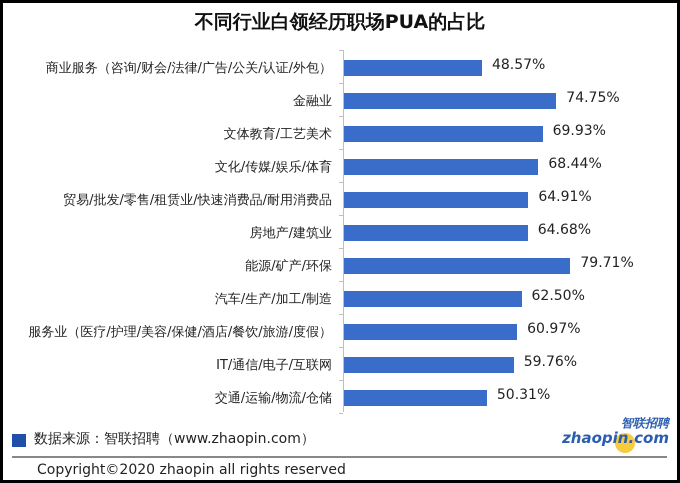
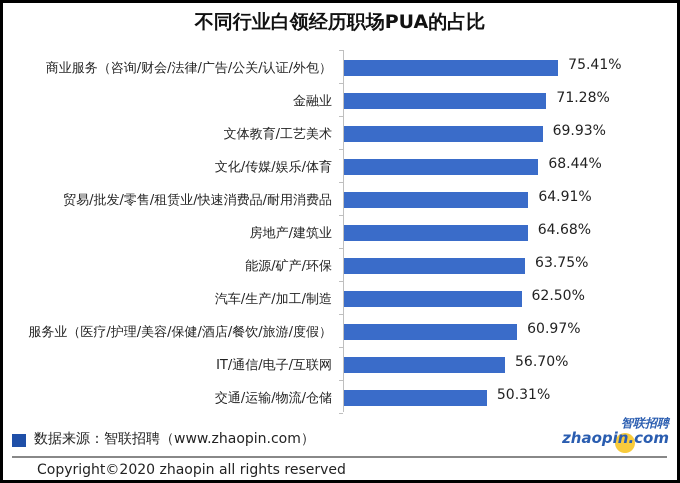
商业服务（咨询/财会/法律/广告/公关/认证/外包）: 48.57% -> 75.41%
金融业: 74.75% -> 71.28%
能源/矿产/环保: 79.71% -> 63.75%
IT/通信/电子/互联网: 59.76% -> 56.70%
